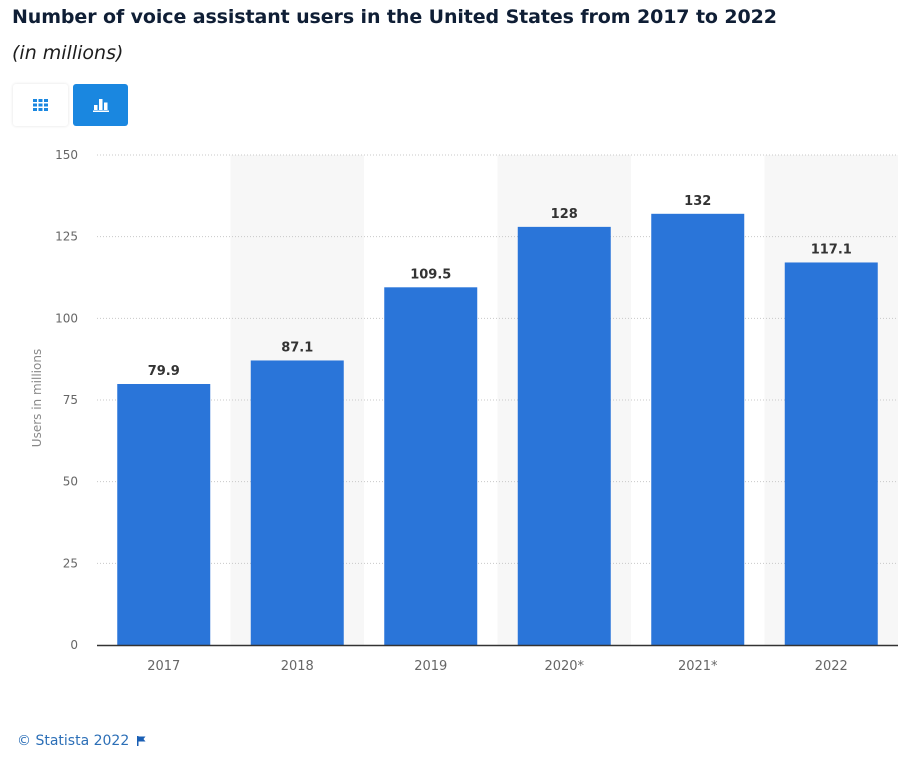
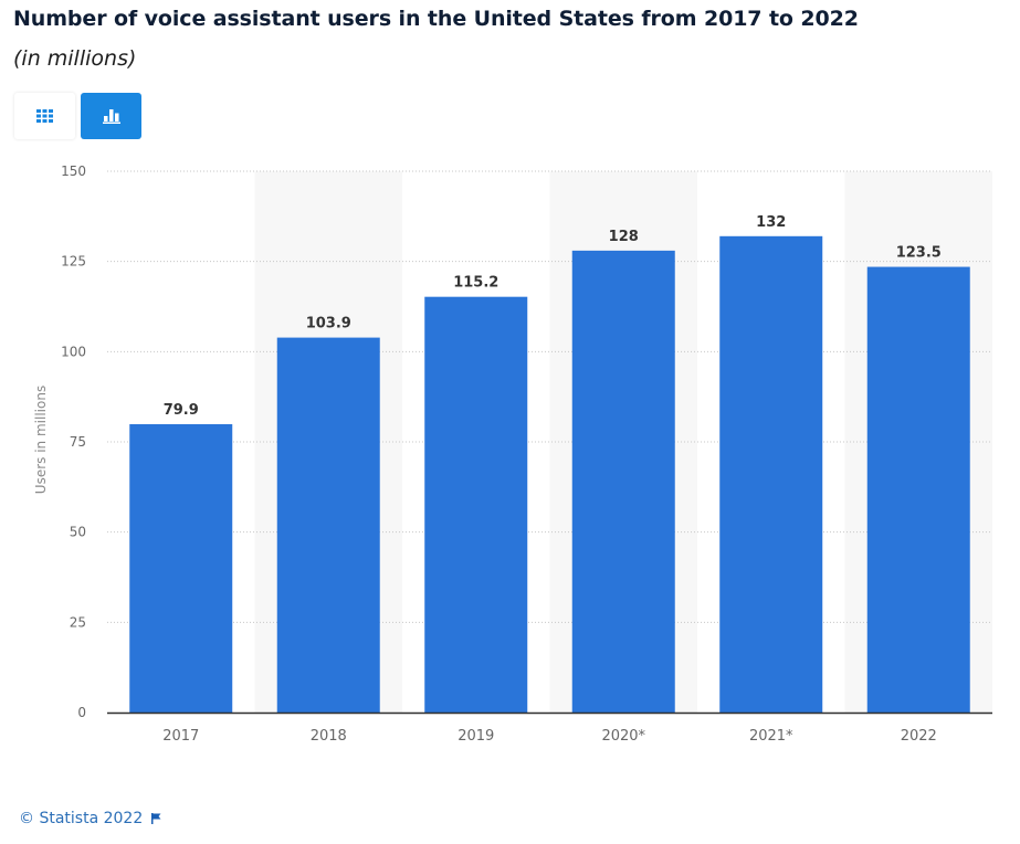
2018: 87.1 -> 103.9
2019: 109.5 -> 115.2
2022: 117.1 -> 123.5
